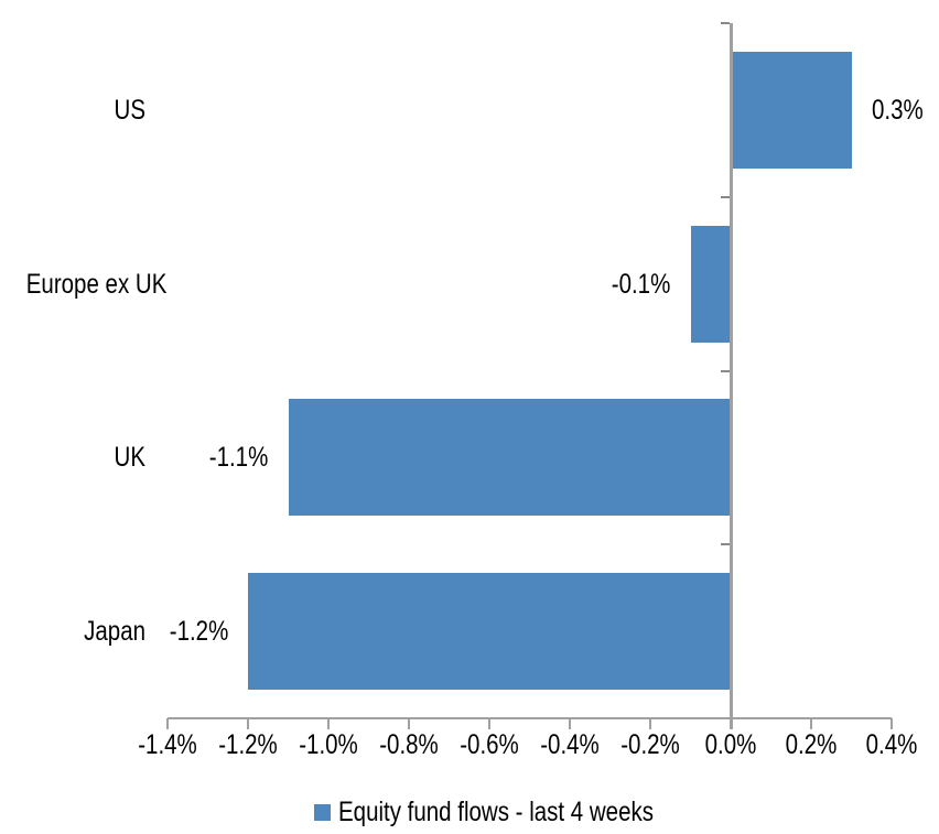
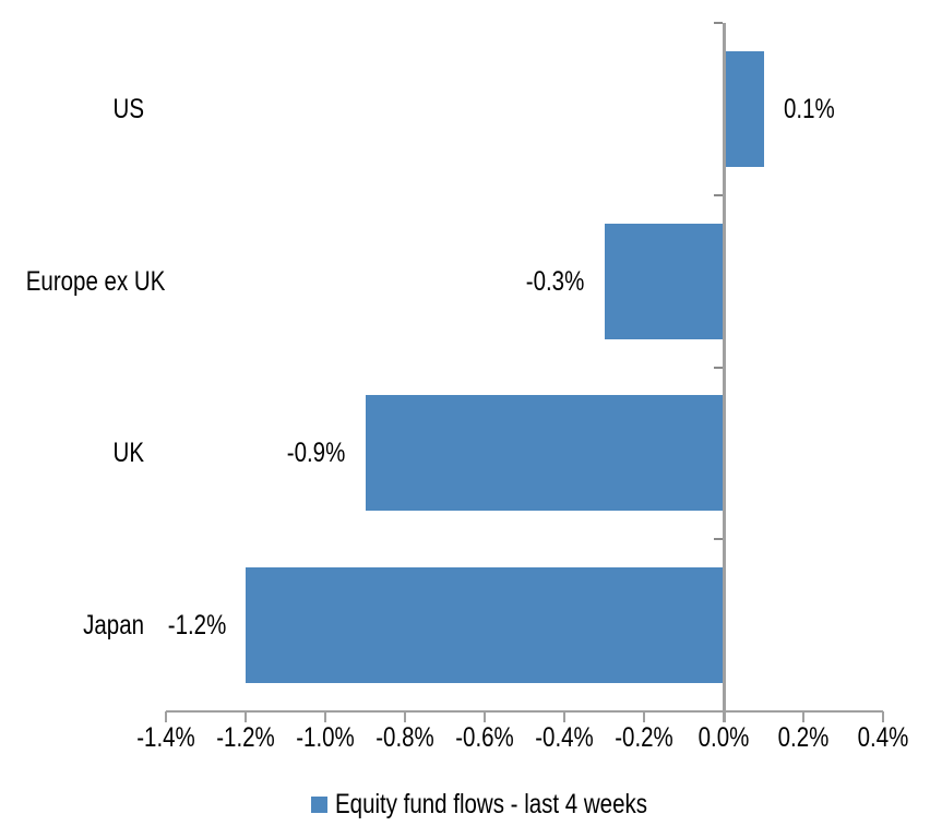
US: 0.3% -> 0.1%
Europe ex UK: -0.1% -> -0.3%
UK: -1.1% -> -0.9%
